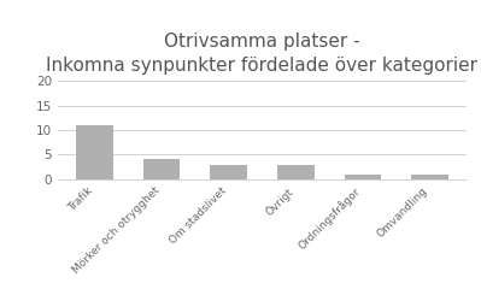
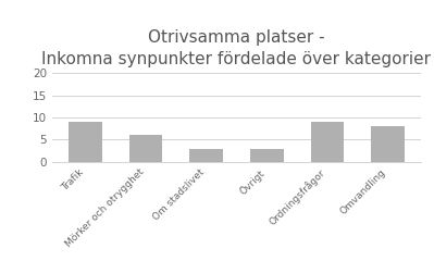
Trafik: 11 -> 9
Mörker och otrygghet: 4 -> 6
Ordningsfrågor: 1 -> 9
Omvandling: 1 -> 8
